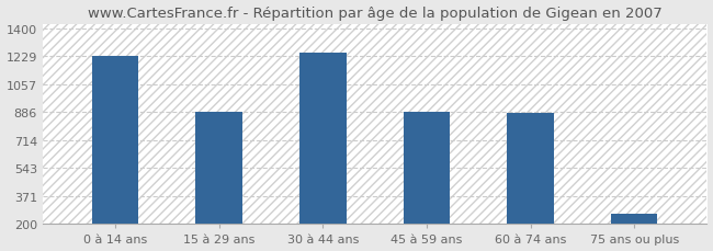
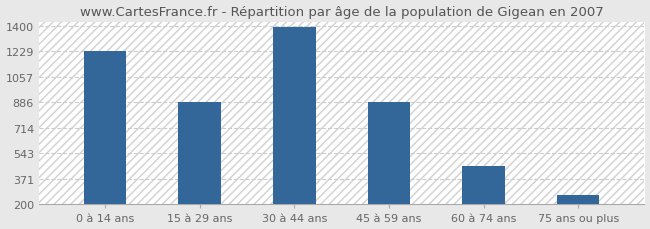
30 à 44 ans: 1250 -> 1400
60 à 74 ans: 880 -> 460
